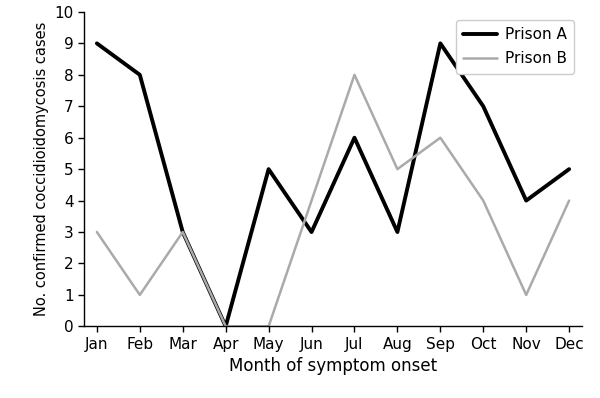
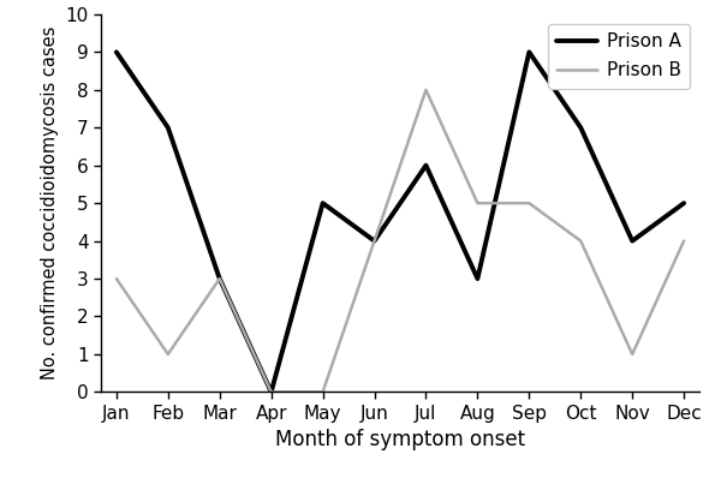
Prison A/Feb: 8 -> 7
Prison A/Jun: 3 -> 4
Prison B/Sep: 6 -> 5
